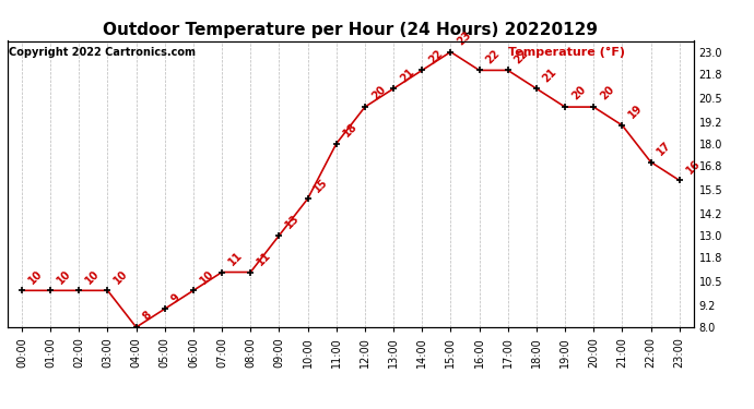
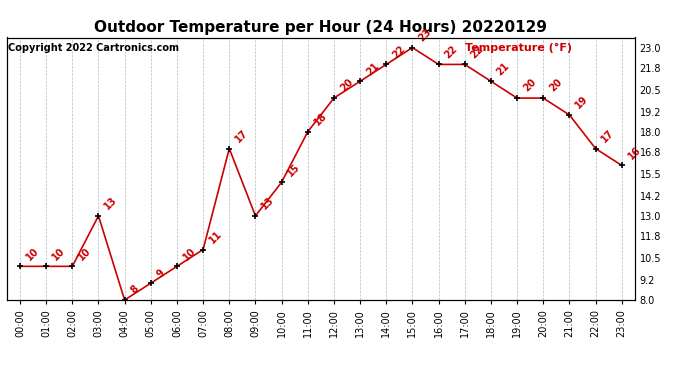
03:00: 10 -> 13
08:00: 11 -> 17
